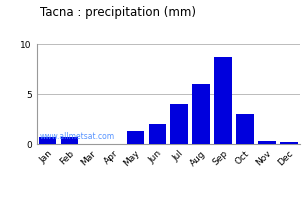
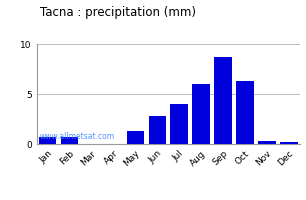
Jun: 2.0 -> 2.8
Oct: 3.0 -> 6.3
